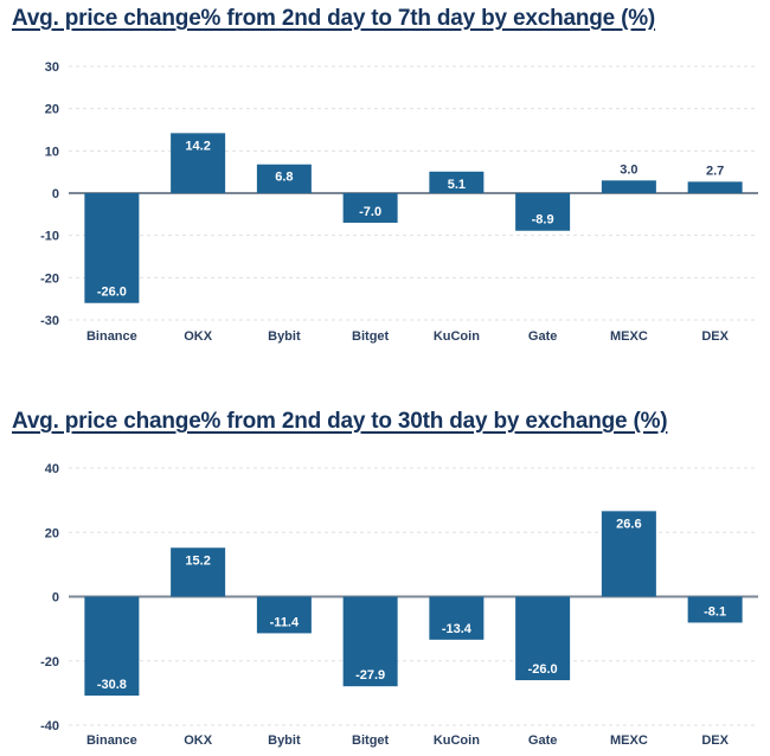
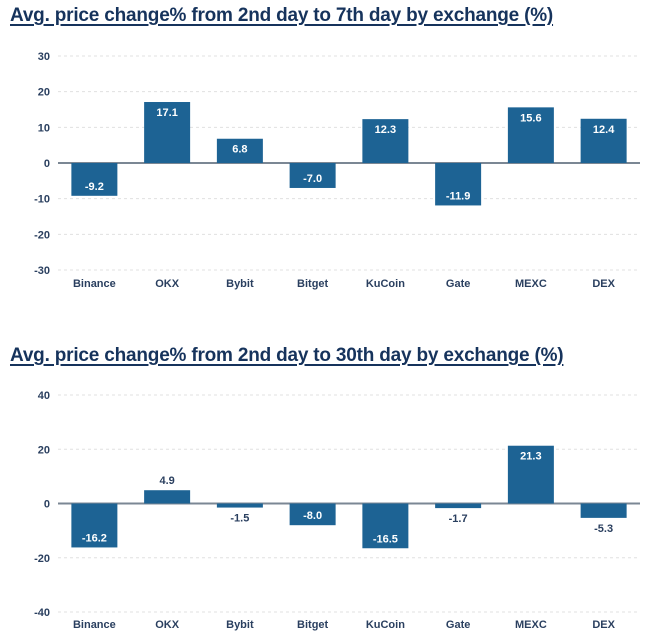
Avg. price change% from 2nd day to 7th day by exchange (%)/Binance: -26.0 -> -9.2
Avg. price change% from 2nd day to 7th day by exchange (%)/OKX: 14.2 -> 17.1
Avg. price change% from 2nd day to 7th day by exchange (%)/KuCoin: 5.1 -> 12.3
Avg. price change% from 2nd day to 7th day by exchange (%)/Gate: -8.9 -> -11.9
Avg. price change% from 2nd day to 7th day by exchange (%)/MEXC: 3.0 -> 15.6
Avg. price change% from 2nd day to 7th day by exchange (%)/DEX: 2.7 -> 12.4
Avg. price change% from 2nd day to 30th day by exchange (%)/Binance: -30.8 -> -16.2
Avg. price change% from 2nd day to 30th day by exchange (%)/OKX: 15.2 -> 4.9
Avg. price change% from 2nd day to 30th day by exchange (%)/Bybit: -11.4 -> -1.5
Avg. price change% from 2nd day to 30th day by exchange (%)/Bitget: -27.9 -> -8.0
Avg. price change% from 2nd day to 30th day by exchange (%)/KuCoin: -13.4 -> -16.5
Avg. price change% from 2nd day to 30th day by exchange (%)/Gate: -26.0 -> -1.7
Avg. price change% from 2nd day to 30th day by exchange (%)/MEXC: 26.6 -> 21.3
Avg. price change% from 2nd day to 30th day by exchange (%)/DEX: -8.1 -> -5.3
